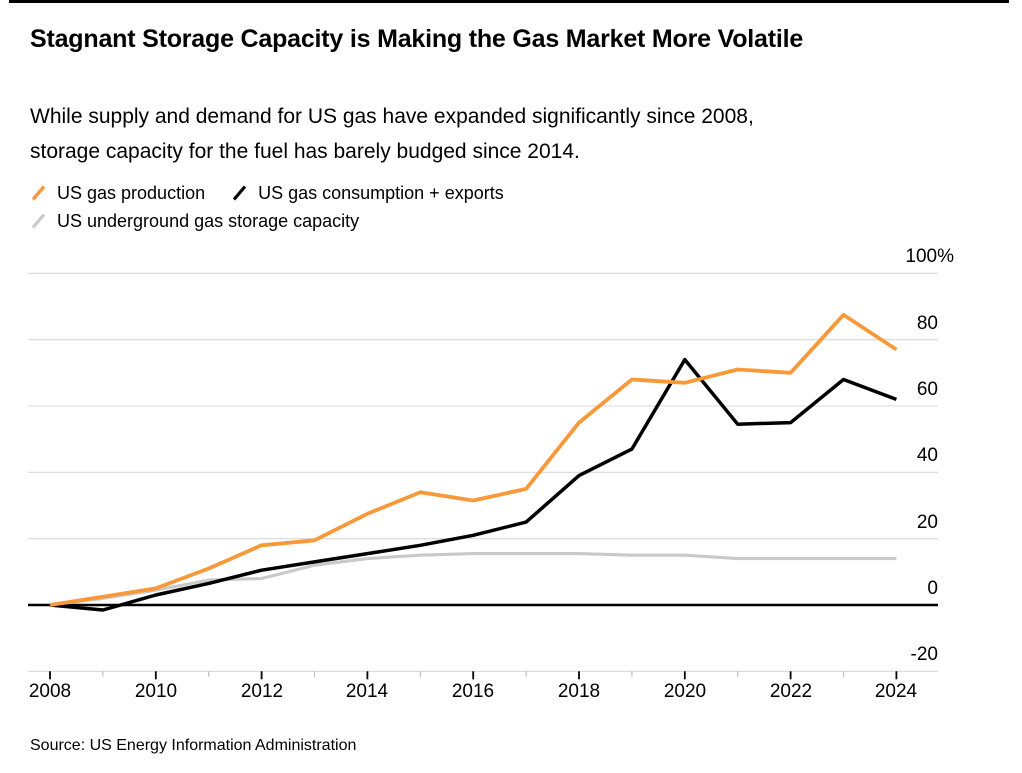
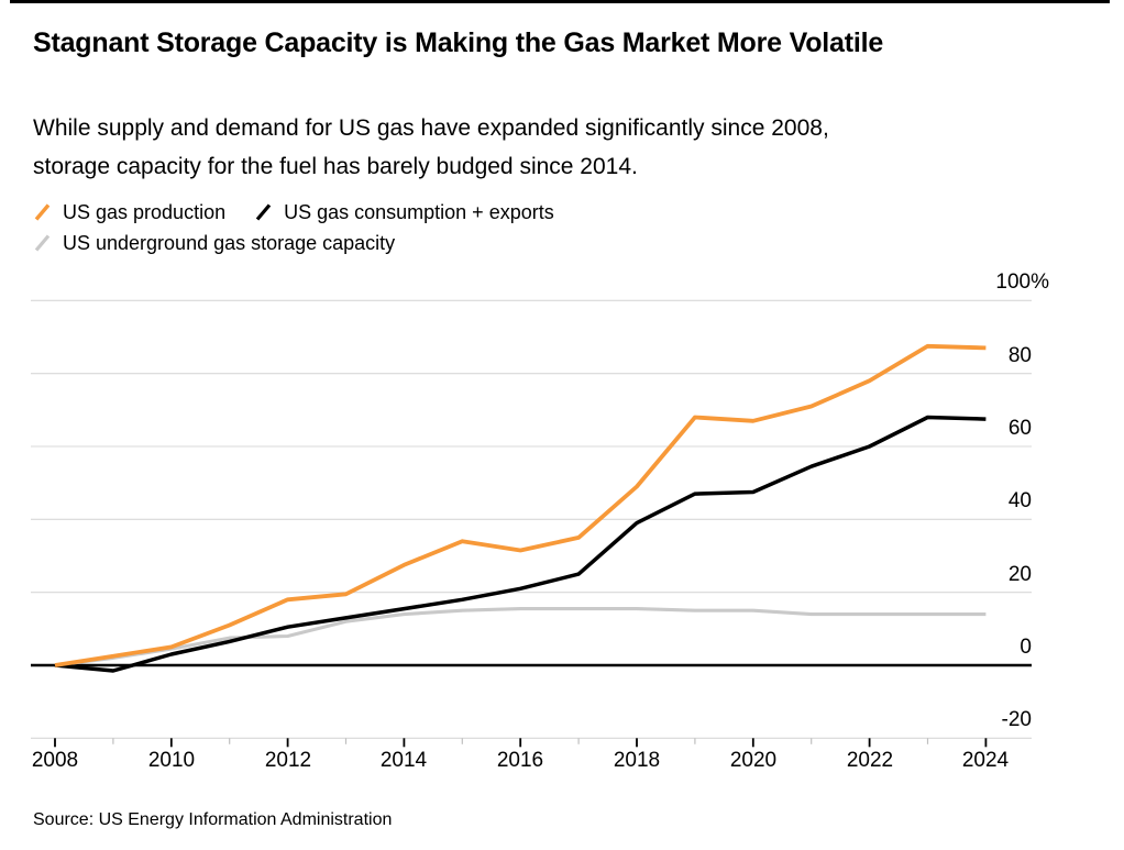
US gas production/2018: 55 -> 49
US gas consumption + exports/2020: 74 -> 48
US gas production/2022: 70 -> 78
US gas consumption + exports/2022: 55 -> 60
US gas production/2024: 77 -> 87
US gas consumption + exports/2024: 62 -> 68
